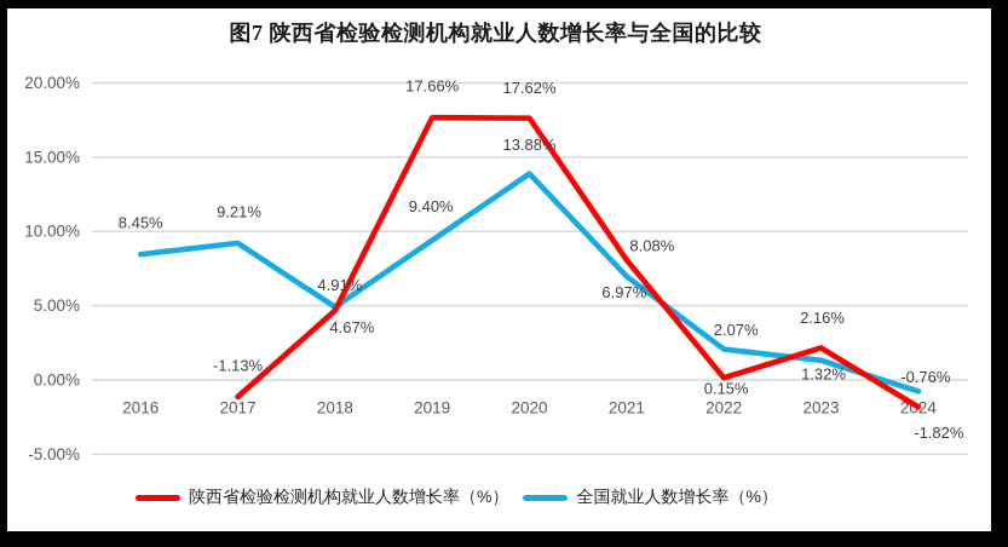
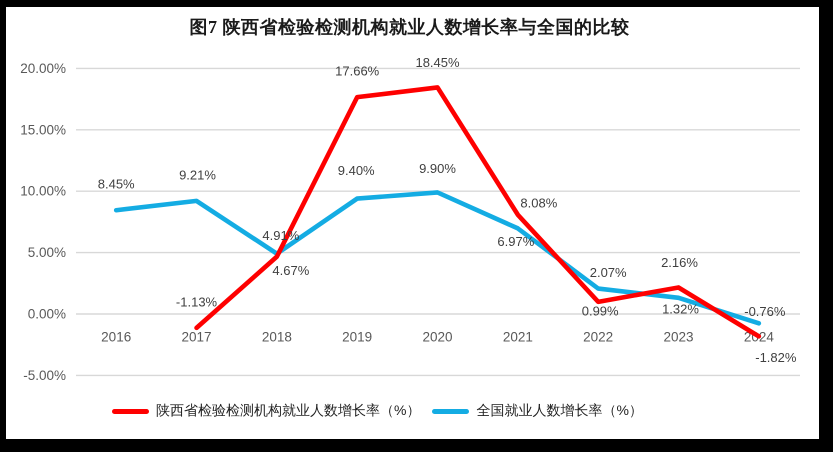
陕西省检验检测机构就业人数增长率（%）/2020: 17.62% -> 18.45%
全国就业人数增长率（%）/2020: 13.88% -> 9.90%
陕西省检验检测机构就业人数增长率（%）/2022: 0.15% -> 0.99%
